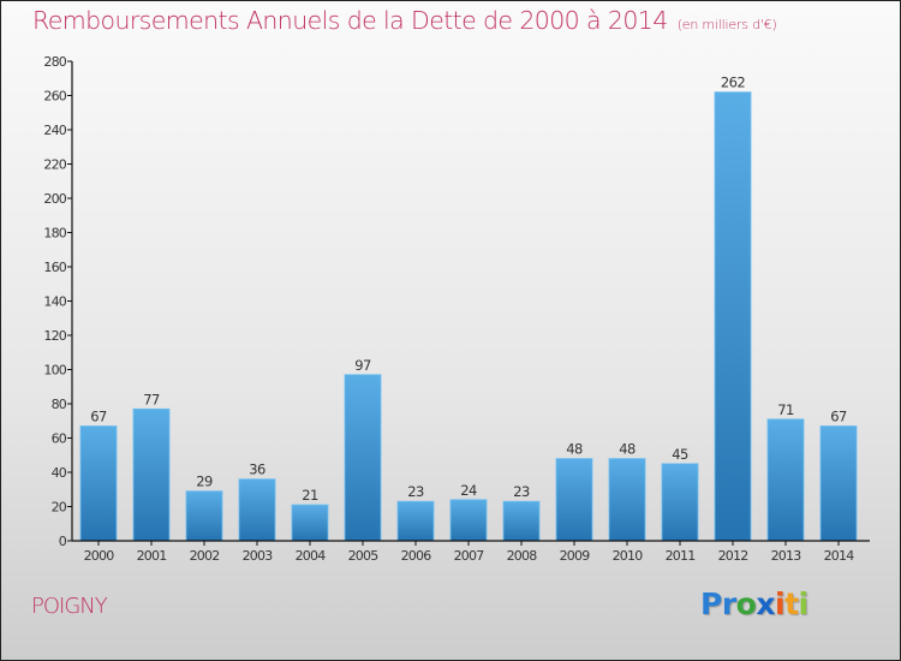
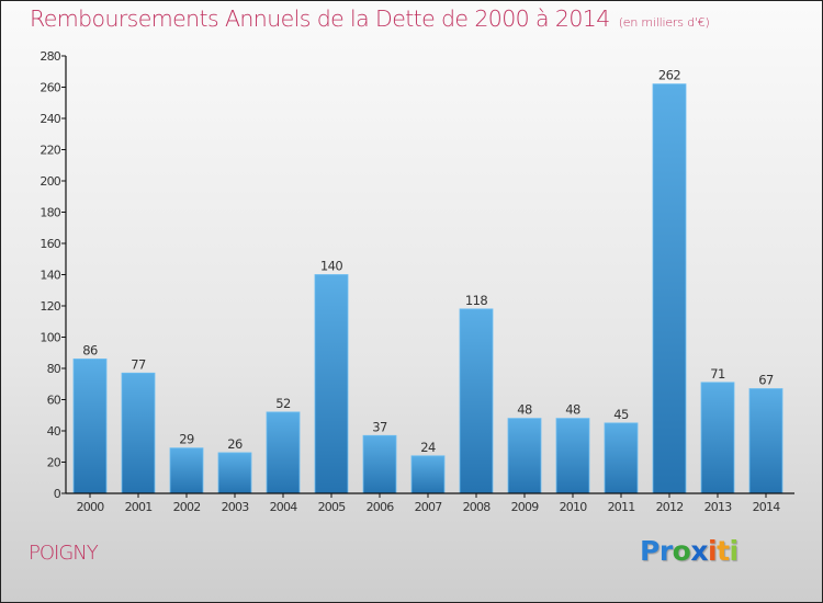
2000: 67 -> 86
2003: 36 -> 26
2004: 21 -> 52
2005: 97 -> 140
2006: 23 -> 37
2008: 23 -> 118
